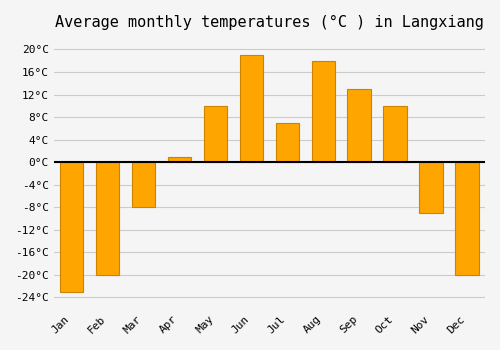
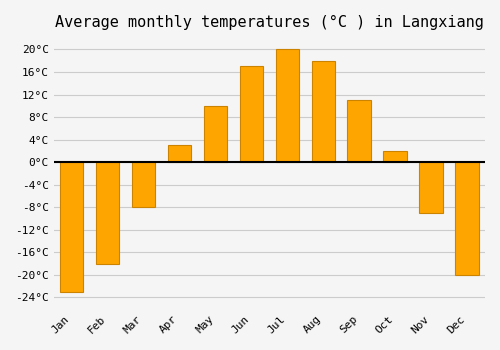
Feb: -20°C -> -18°C
Apr: 1°C -> 3°C
Jun: 19°C -> 17°C
Jul: 7°C -> 20°C
Sep: 13°C -> 11°C
Oct: 10°C -> 2°C
